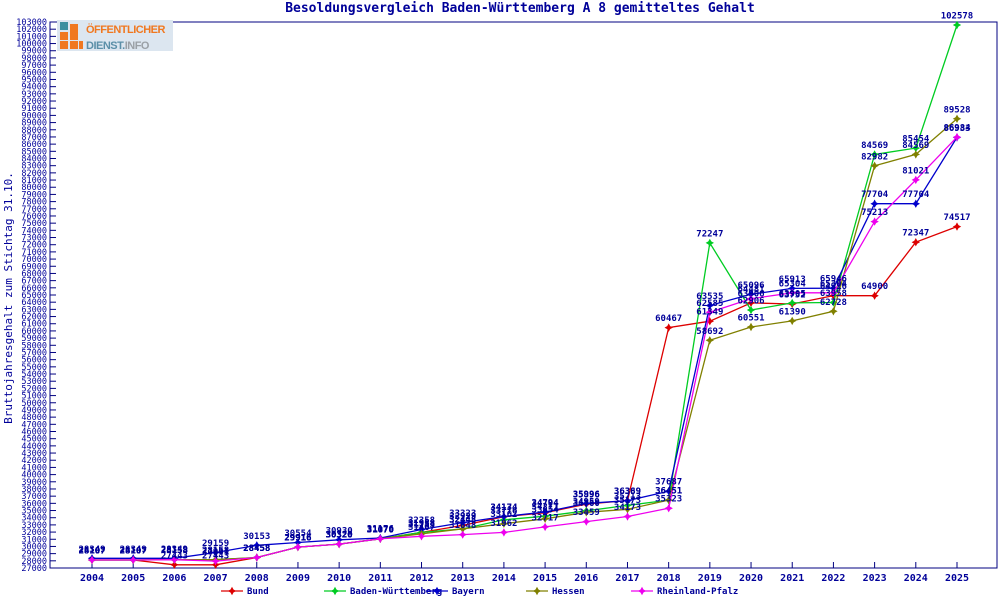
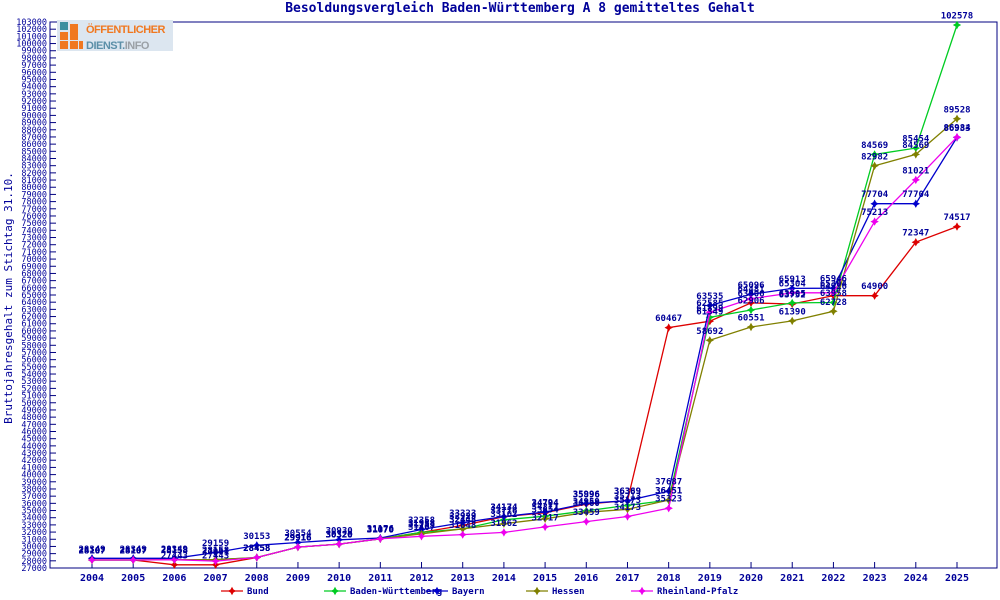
Baden-Württemberg/2019: 72247 -> 61899
